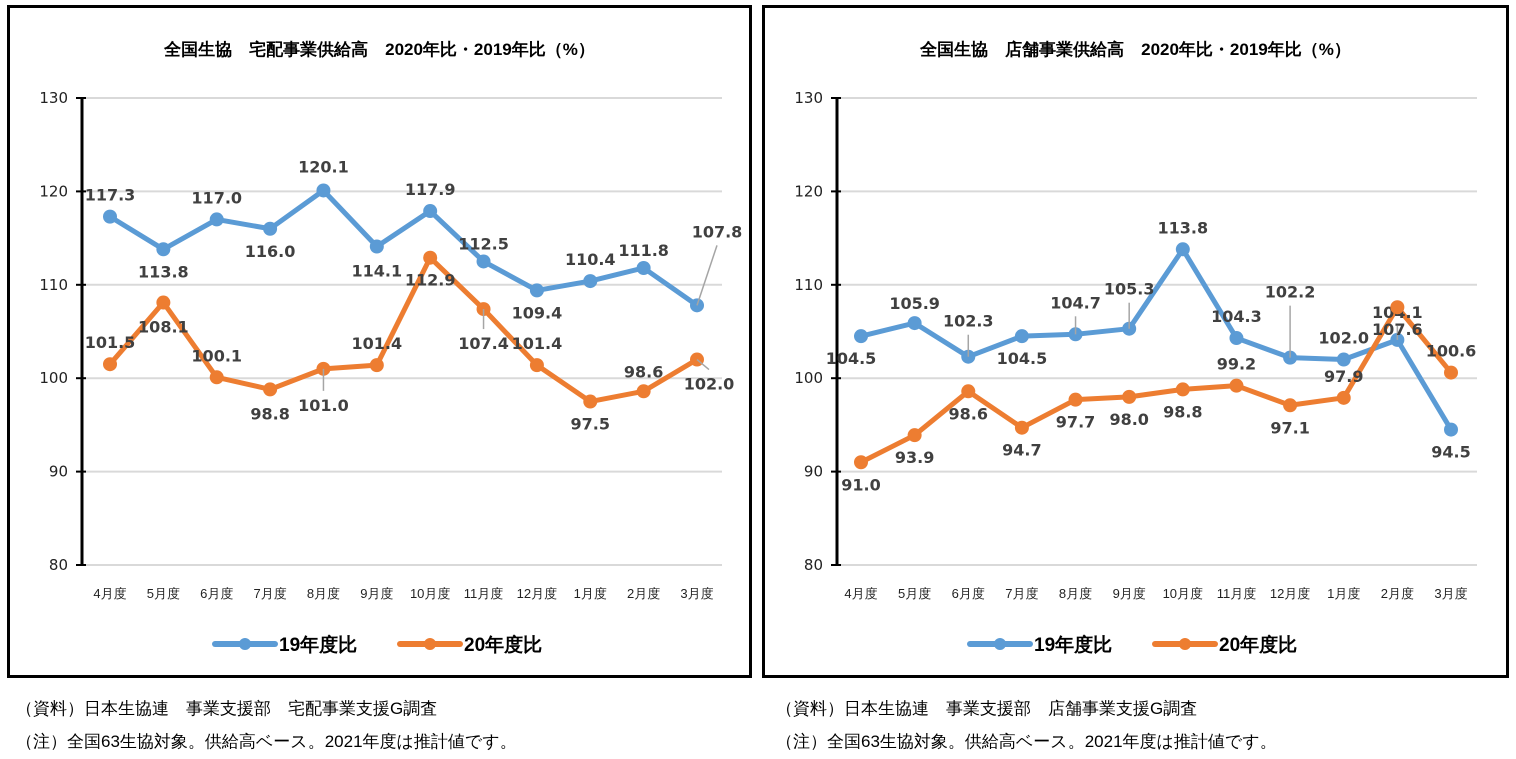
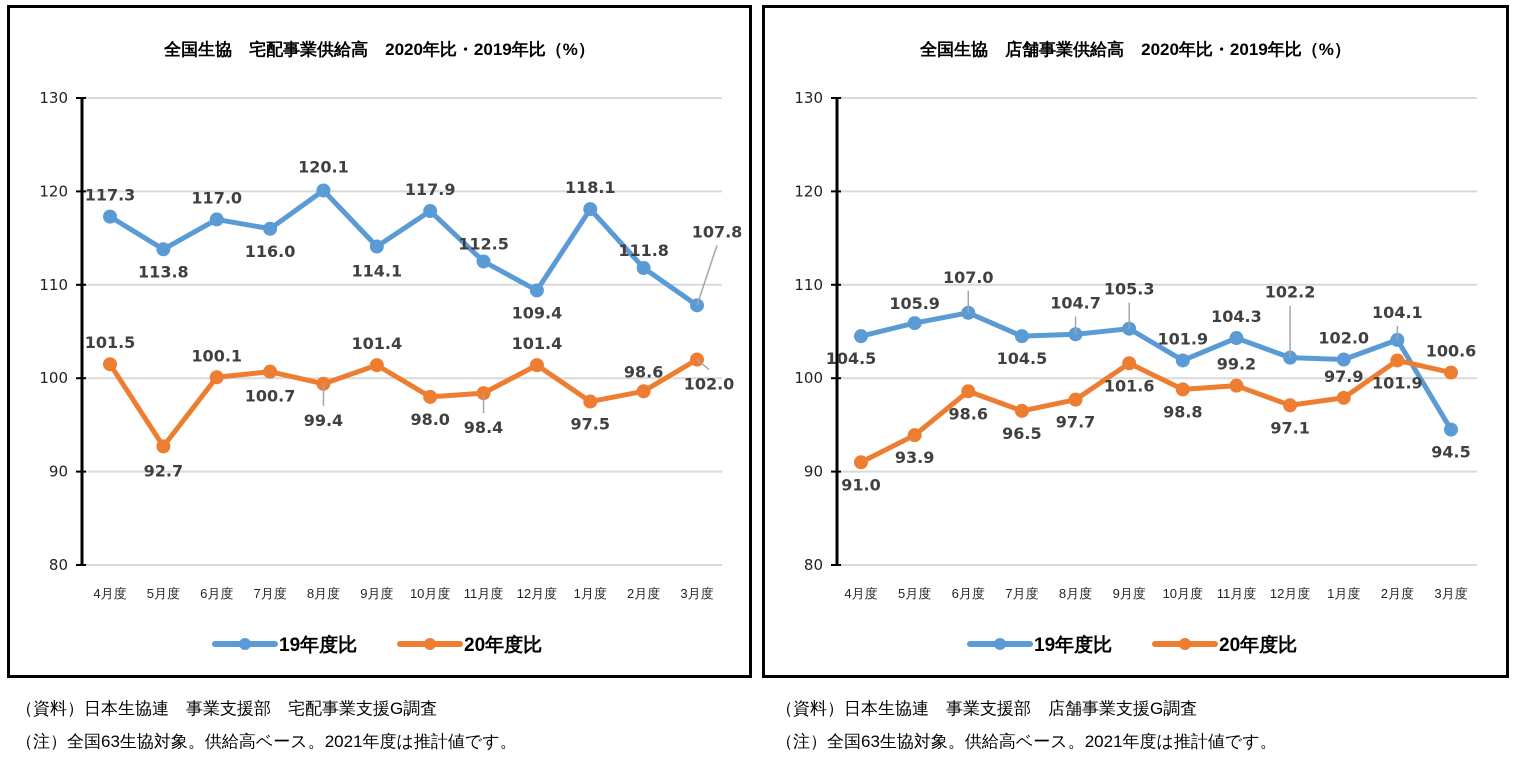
全国生協 宅配事業供給高 2020年比・2019年比（%）/20年度比/5月度: 108.1 -> 92.7
全国生協 宅配事業供給高 2020年比・2019年比（%）/20年度比/7月度: 98.8 -> 100.7
全国生協 宅配事業供給高 2020年比・2019年比（%）/20年度比/8月度: 101.0 -> 99.4
全国生協 宅配事業供給高 2020年比・2019年比（%）/20年度比/10月度: 112.9 -> 98.0
全国生協 宅配事業供給高 2020年比・2019年比（%）/20年度比/11月度: 107.4 -> 98.4
全国生協 宅配事業供給高 2020年比・2019年比（%）/19年度比/1月度: 110.4 -> 118.1
全国生協 店舗事業供給高 2020年比・2019年比（%）/19年度比/6月度: 102.3 -> 107.0
全国生協 店舗事業供給高 2020年比・2019年比（%）/20年度比/7月度: 94.7 -> 96.5
全国生協 店舗事業供給高 2020年比・2019年比（%）/20年度比/9月度: 98.0 -> 101.6
全国生協 店舗事業供給高 2020年比・2019年比（%）/19年度比/10月度: 113.8 -> 101.9
全国生協 店舗事業供給高 2020年比・2019年比（%）/20年度比/2月度: 107.6 -> 101.9
